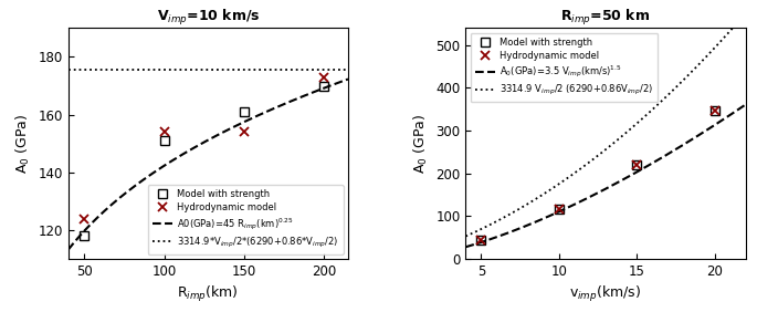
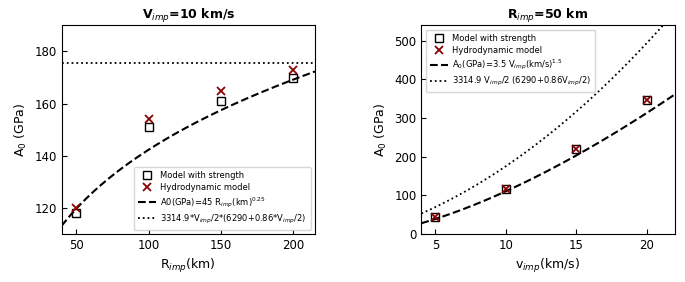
Hydrodynamic model/50: 124 -> 120
Hydrodynamic model/150: 154 -> 165
